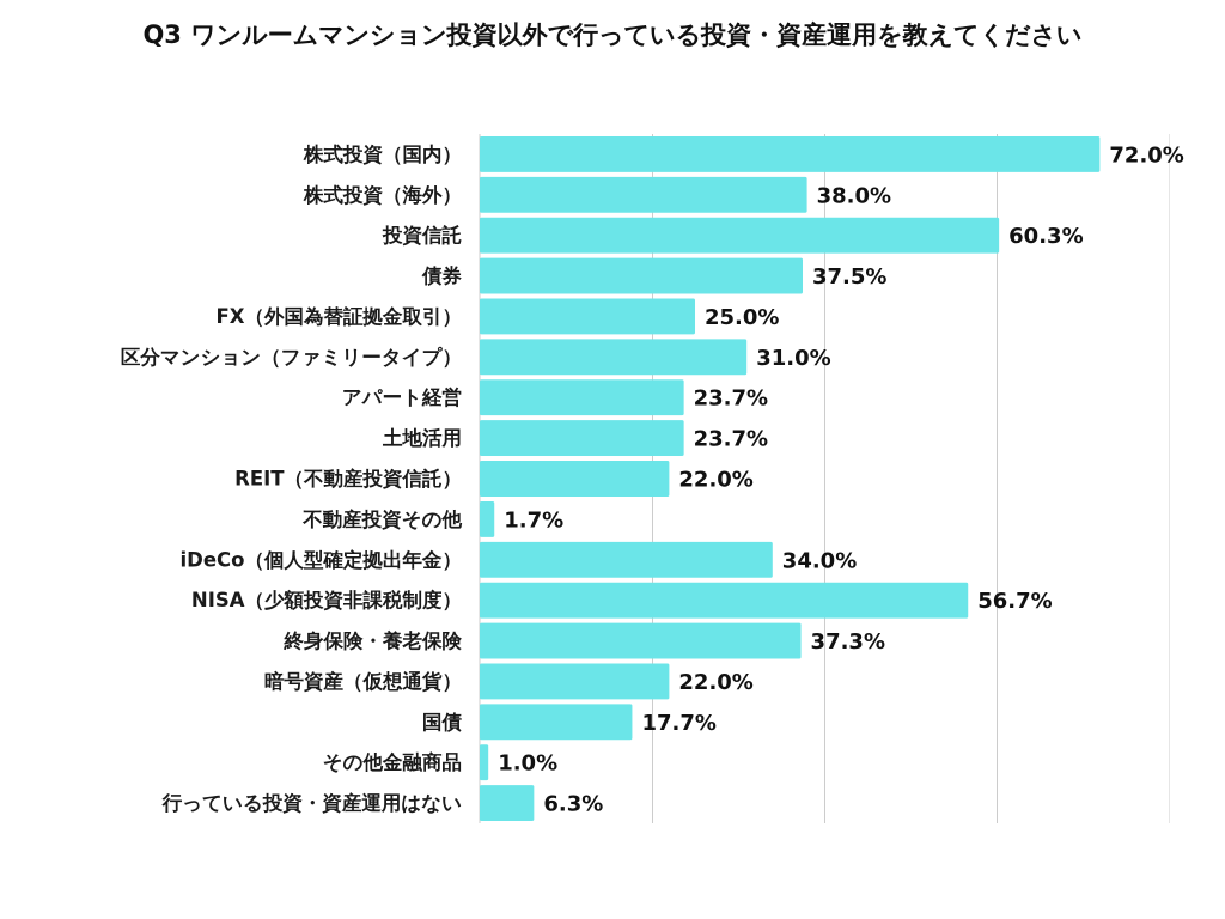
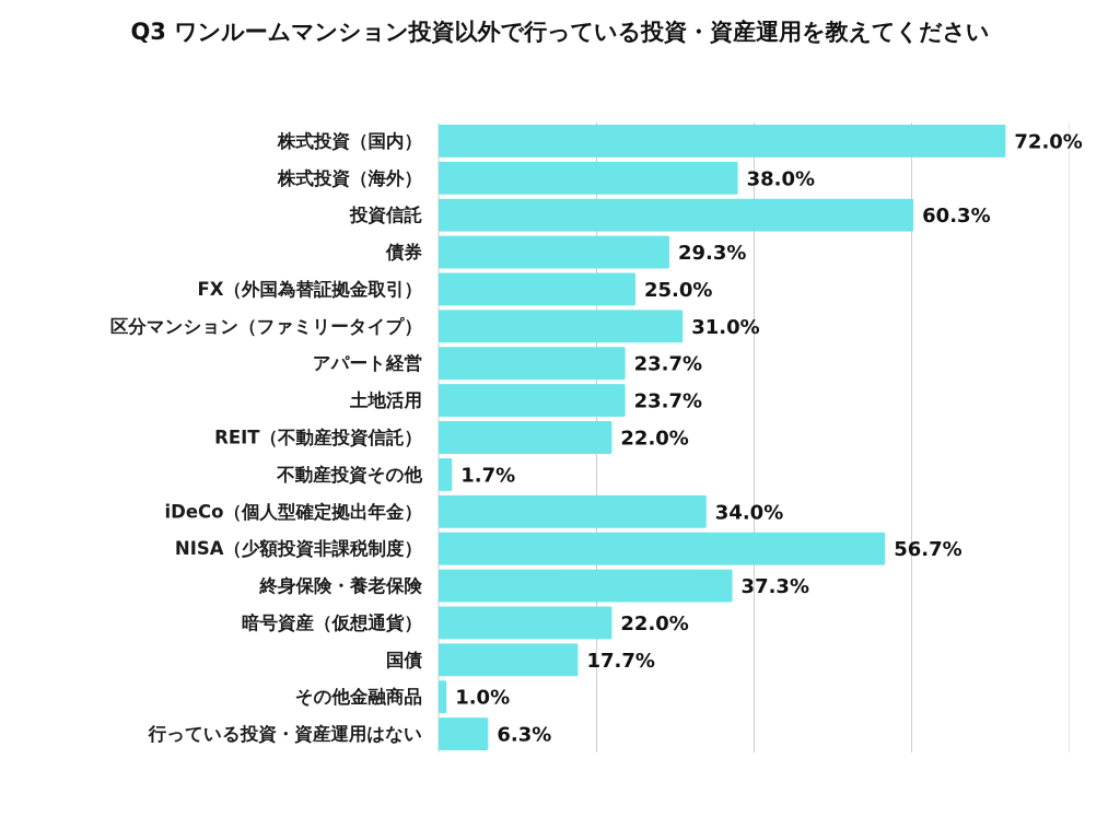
債券: 37.5% -> 29.3%
